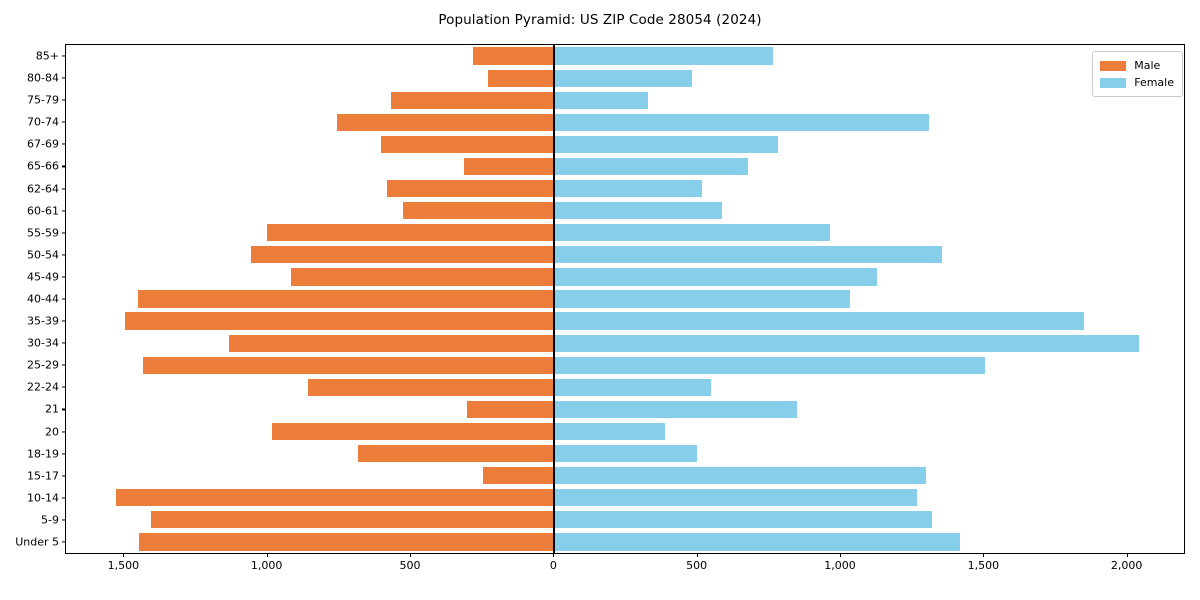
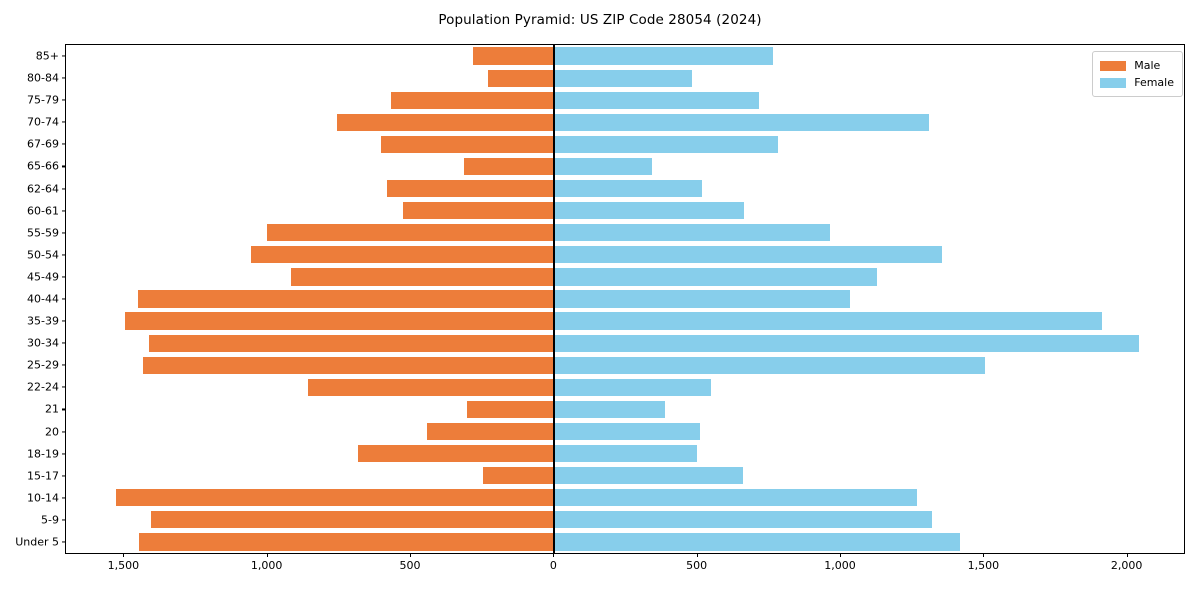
Female/75-79: 330 -> 720
Female/65-66: 680 -> 340
Female/60-61: 590 -> 660
Female/35-39: 1850 -> 1910
Male/30-34: 1130 -> 1410
Female/21: 850 -> 390
Male/20: 980 -> 440
Female/20: 390 -> 510
Female/15-17: 1300 -> 660
